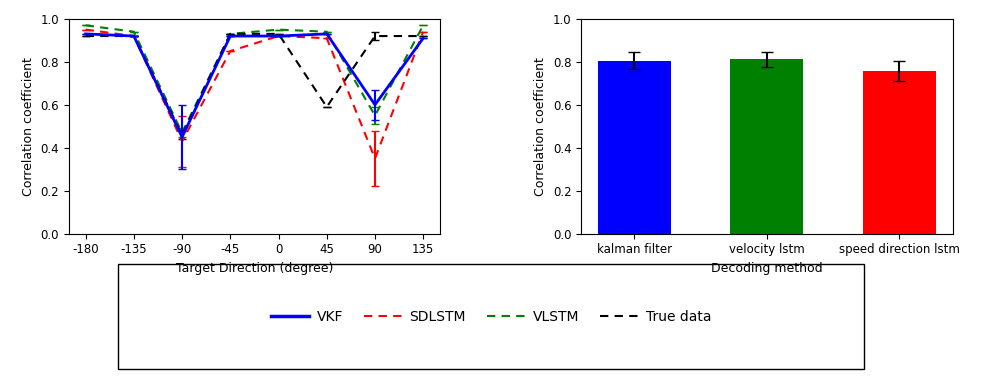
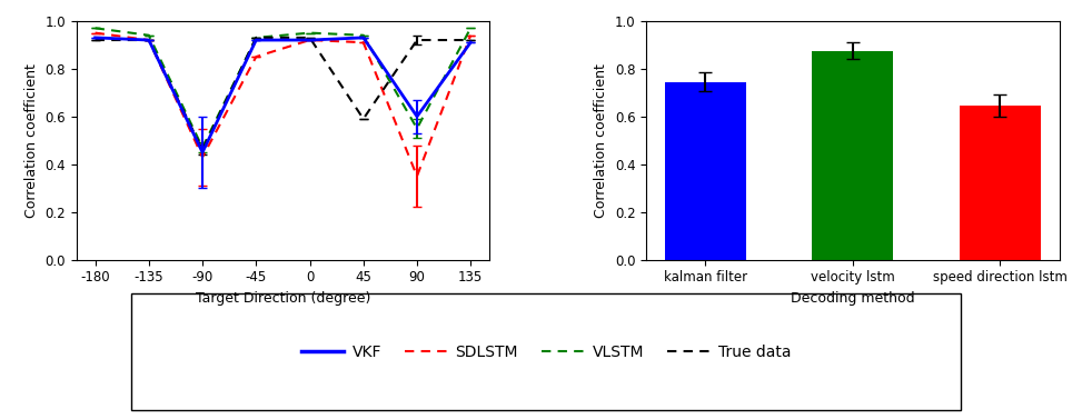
kalman filter: 0.806 -> 0.745
velocity lstm: 0.812 -> 0.875
speed direction lstm: 0.758 -> 0.645
